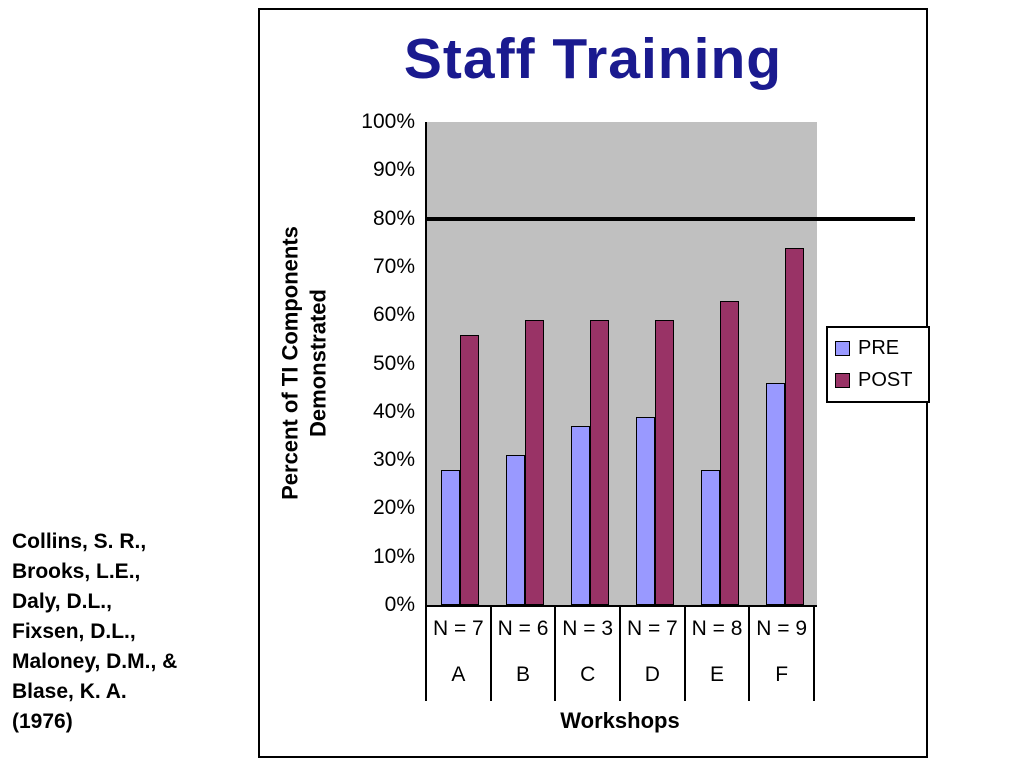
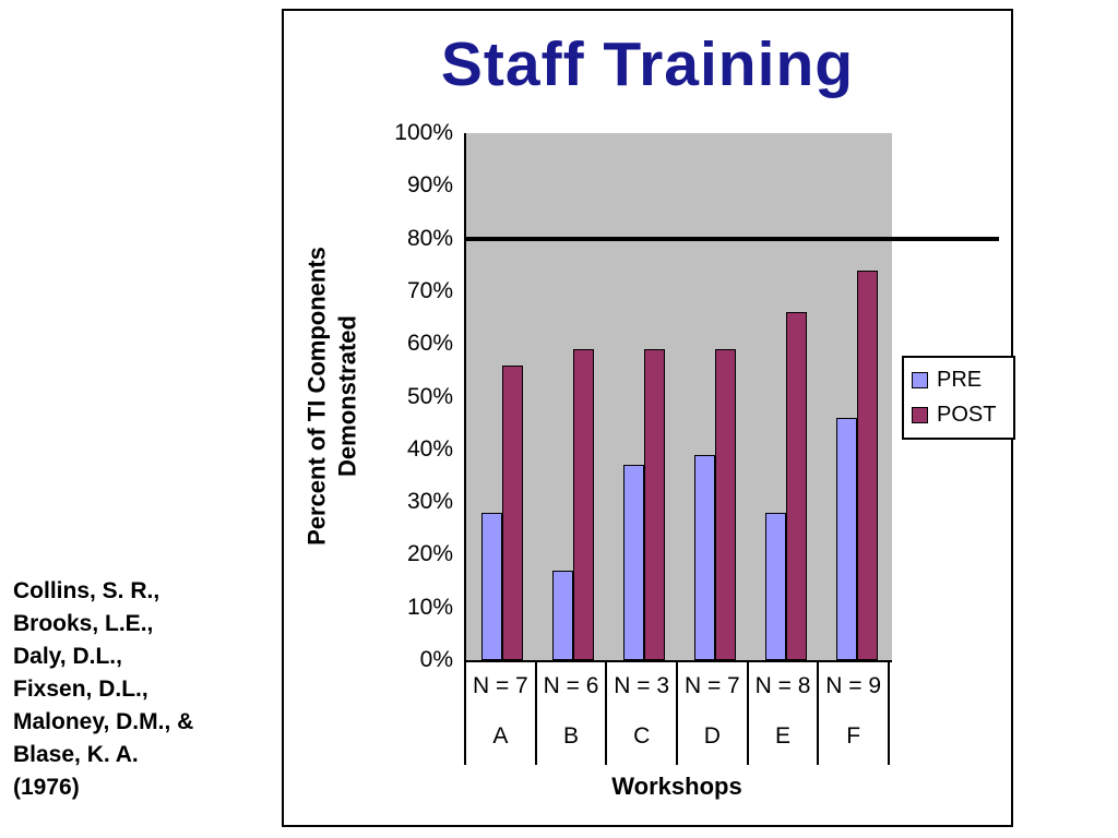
PRE/B: 31% -> 17%
POST/E: 63% -> 66%
